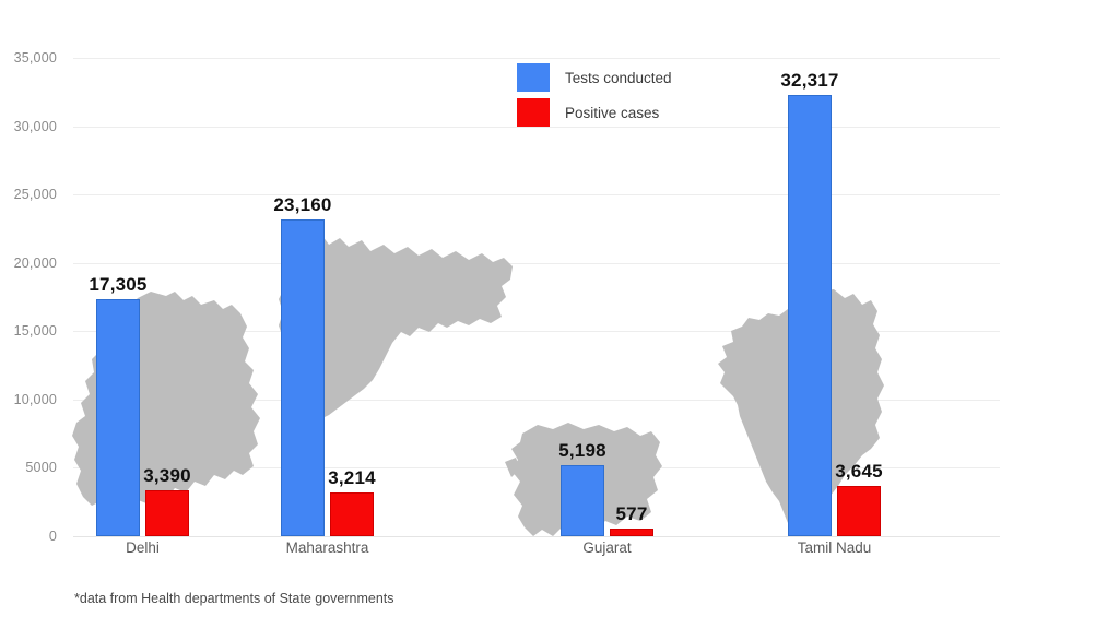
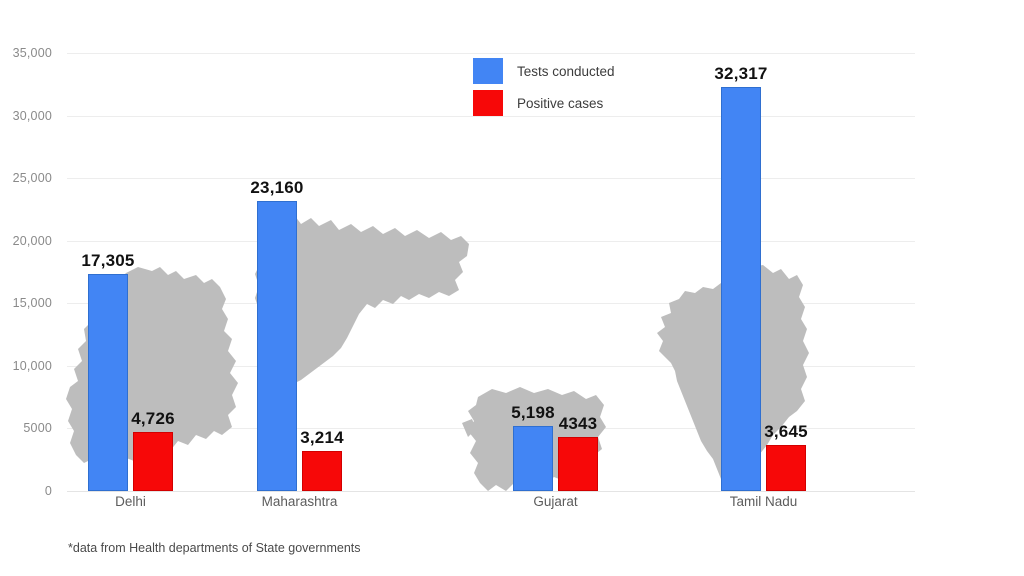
Positive cases/Delhi: 3,390 -> 4,726
Positive cases/Gujarat: 577 -> 4343
